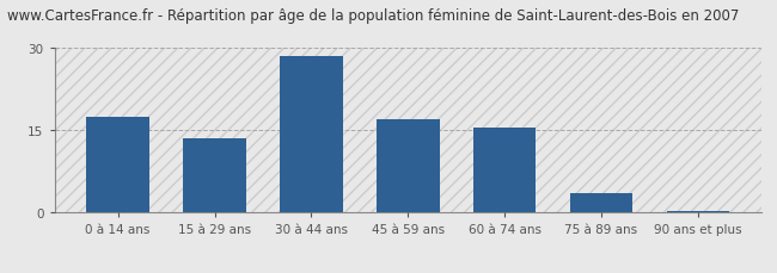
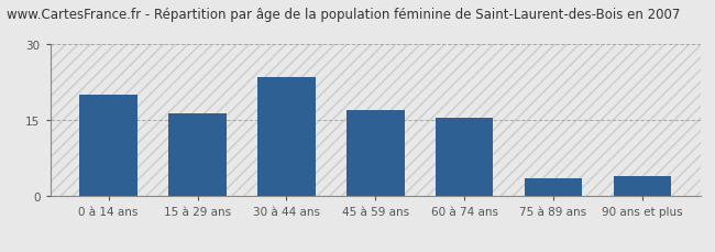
0 à 14 ans: 17.5 -> 20.0
15 à 29 ans: 13.5 -> 16.5
30 à 44 ans: 28.5 -> 23.5
90 ans et plus: 0.3 -> 4.0
